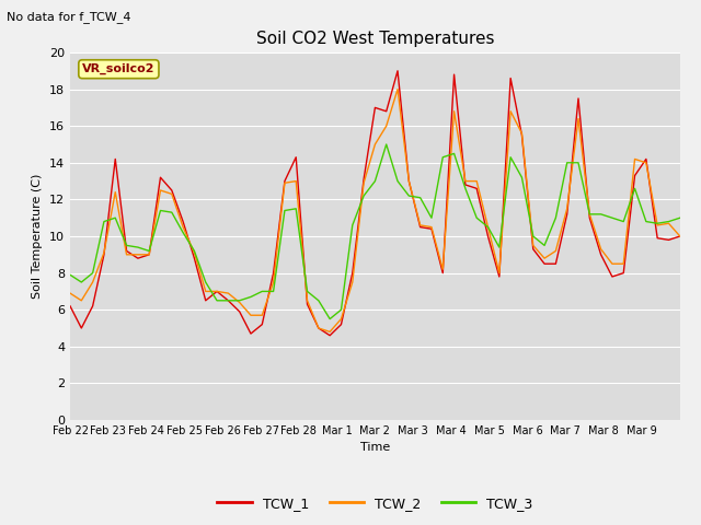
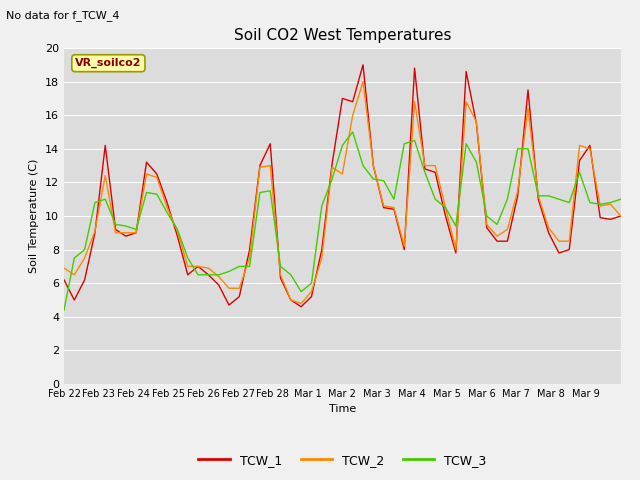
TCW_3/Feb 22: 7.9 -> 4.4
TCW_2/Mar 2: 15.0 -> 12.5
TCW_3/Mar 2: 13.0 -> 14.2
